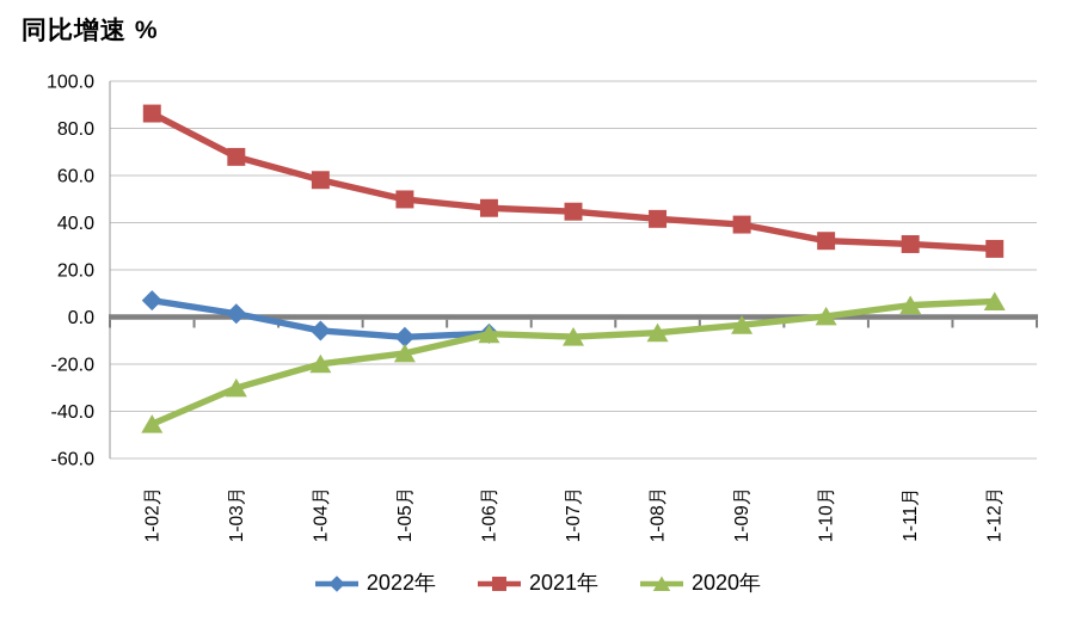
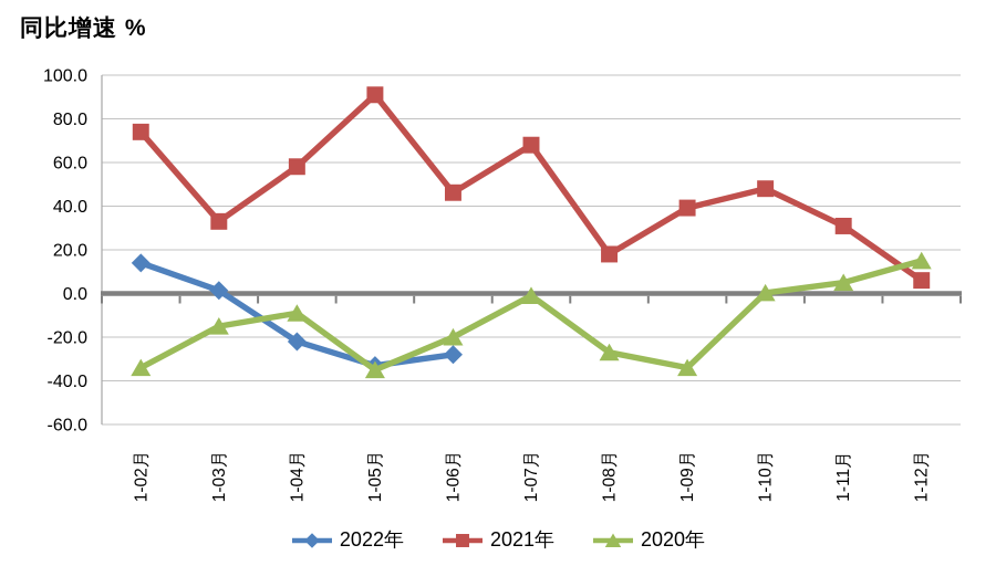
2022年/1-02月: 7 -> 14
2021年/1-02月: 86 -> 74
2020年/1-02月: -45 -> -34
2021年/1-03月: 68 -> 33
2020年/1-03月: -30 -> -15
2022年/1-04月: -6 -> -22
2020年/1-04月: -20 -> -9
2022年/1-05月: -8 -> -33
2021年/1-05月: 50 -> 91
2020年/1-05月: -15 -> -35
2022年/1-06月: -7 -> -28
2020年/1-06月: -7 -> -20
2021年/1-07月: 45 -> 68
2020年/1-07月: -8 -> -1
2021年/1-08月: 42 -> 18
2020年/1-08月: -7 -> -27
2020年/1-09月: -3 -> -34
2021年/1-10月: 32 -> 48
2021年/1-12月: 29 -> 6
2020年/1-12月: 7 -> 15
